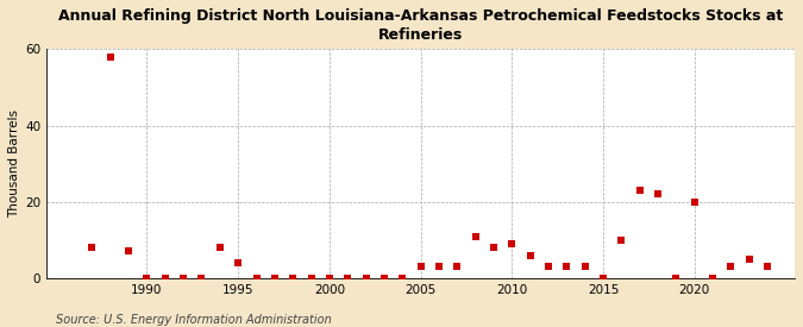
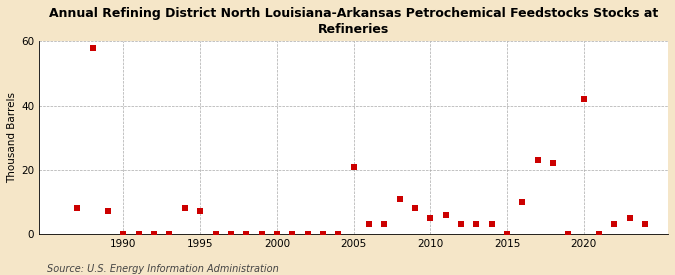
1995: 4 -> 7
2005: 3 -> 21
2010: 9 -> 5
2020: 20 -> 42
